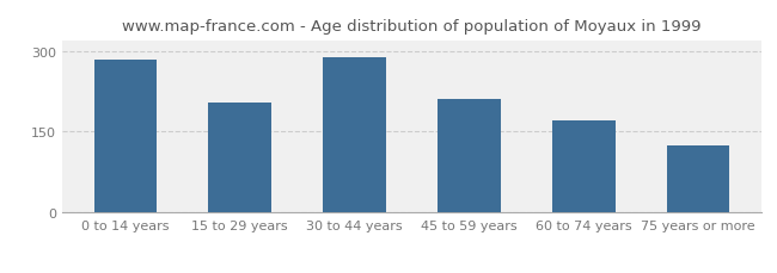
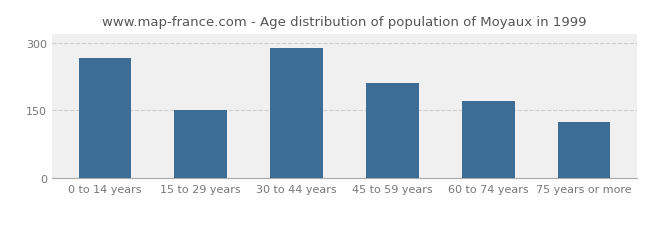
0 to 14 years: 284 -> 265
15 to 29 years: 205 -> 150
